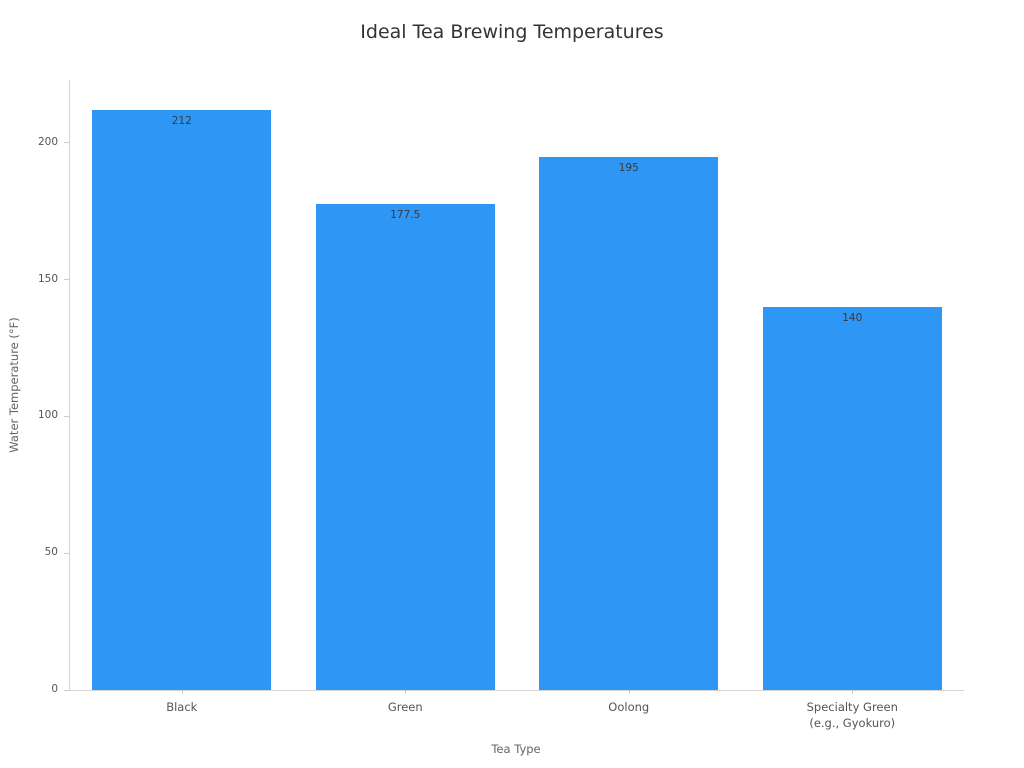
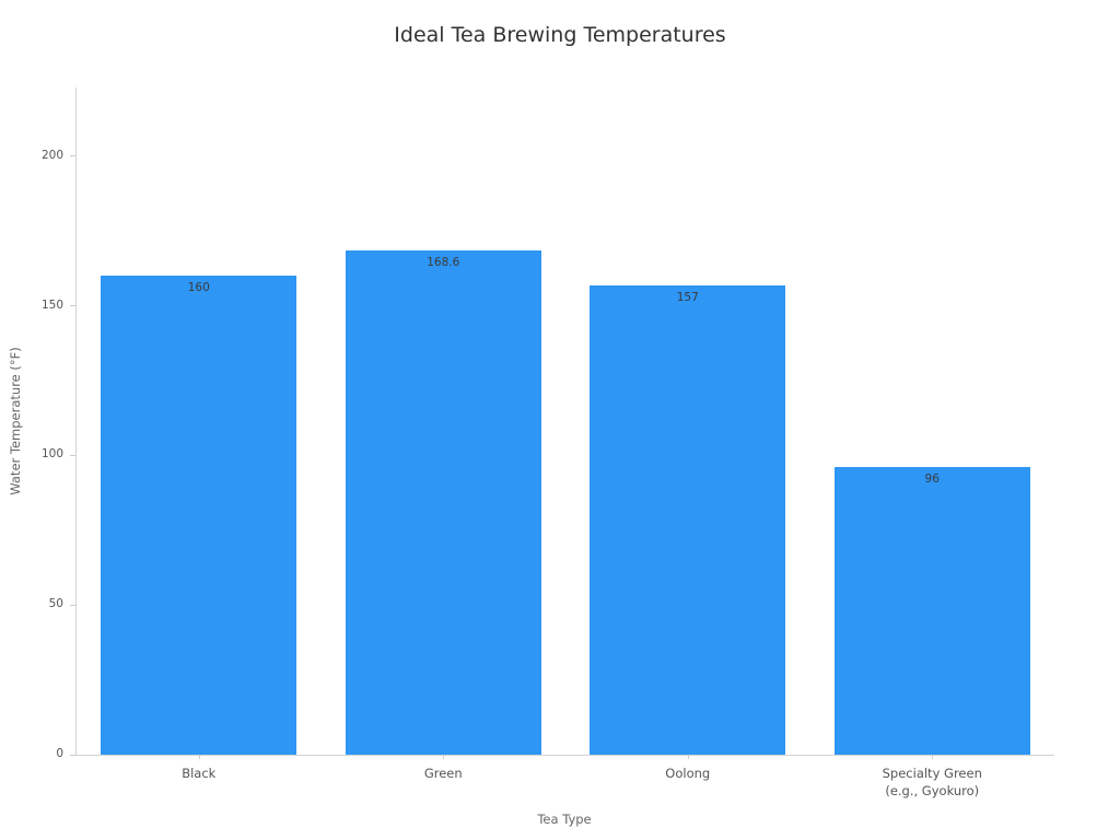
Black: 212 -> 160
Green: 177.5 -> 168.6
Oolong: 195 -> 157
Specialty Green (e.g., Gyokuro): 140 -> 96
